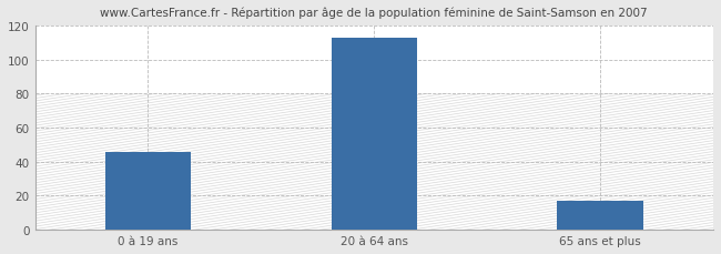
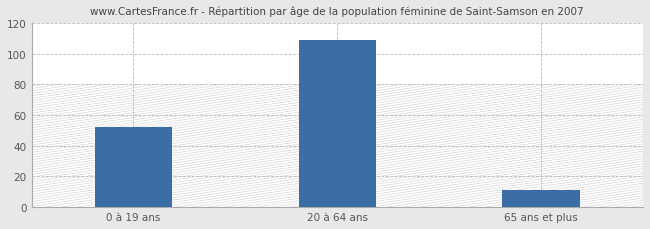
0 à 19 ans: 46 -> 52
20 à 64 ans: 113 -> 109
65 ans et plus: 17 -> 11
